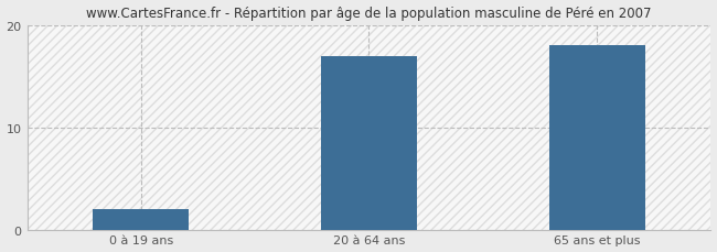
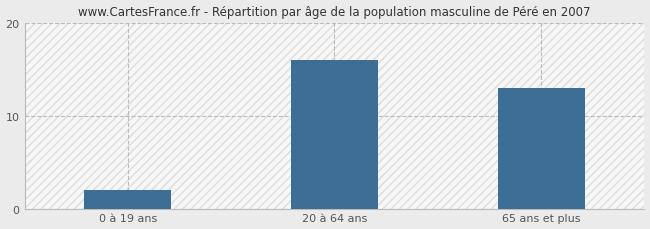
20 à 64 ans: 17 -> 16
65 ans et plus: 18 -> 13
